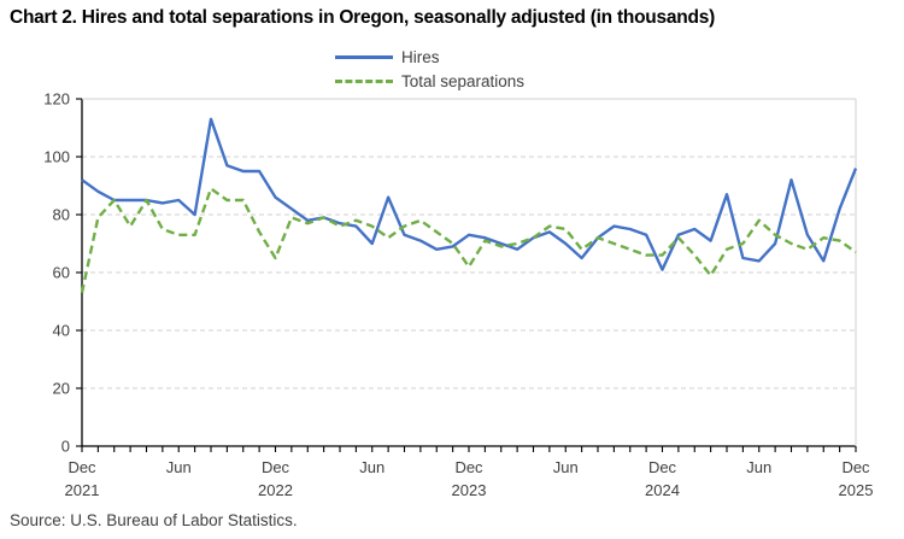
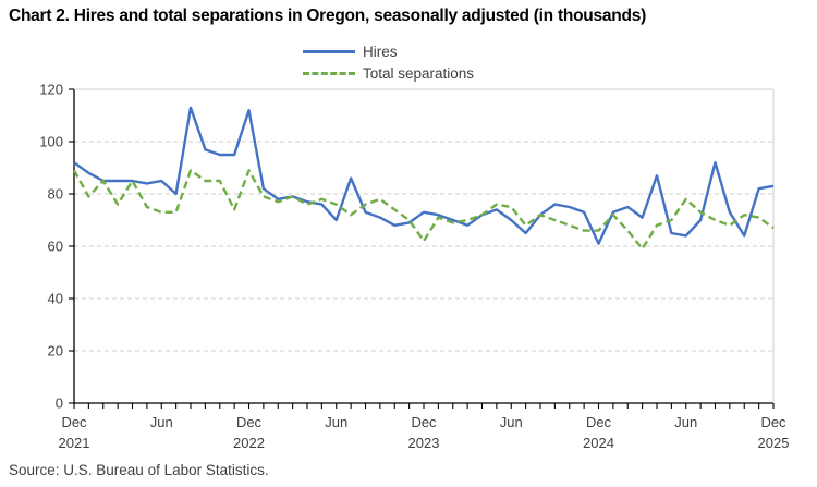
Total separations/Dec 2021: 53 -> 89
Hires/Dec 2022: 86 -> 112
Total separations/Dec 2022: 65 -> 89
Hires/Dec 2025: 96 -> 83
